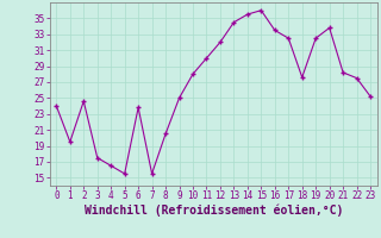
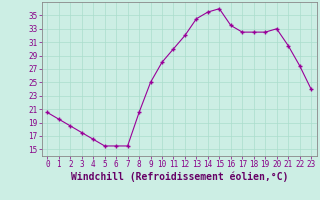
0: 24.0 -> 20.5
2: 24.6 -> 18.5
6: 23.8 -> 15.5
18: 27.6 -> 32.5
20: 33.8 -> 33.0
21: 28.2 -> 30.5
23: 25.2 -> 24.0
